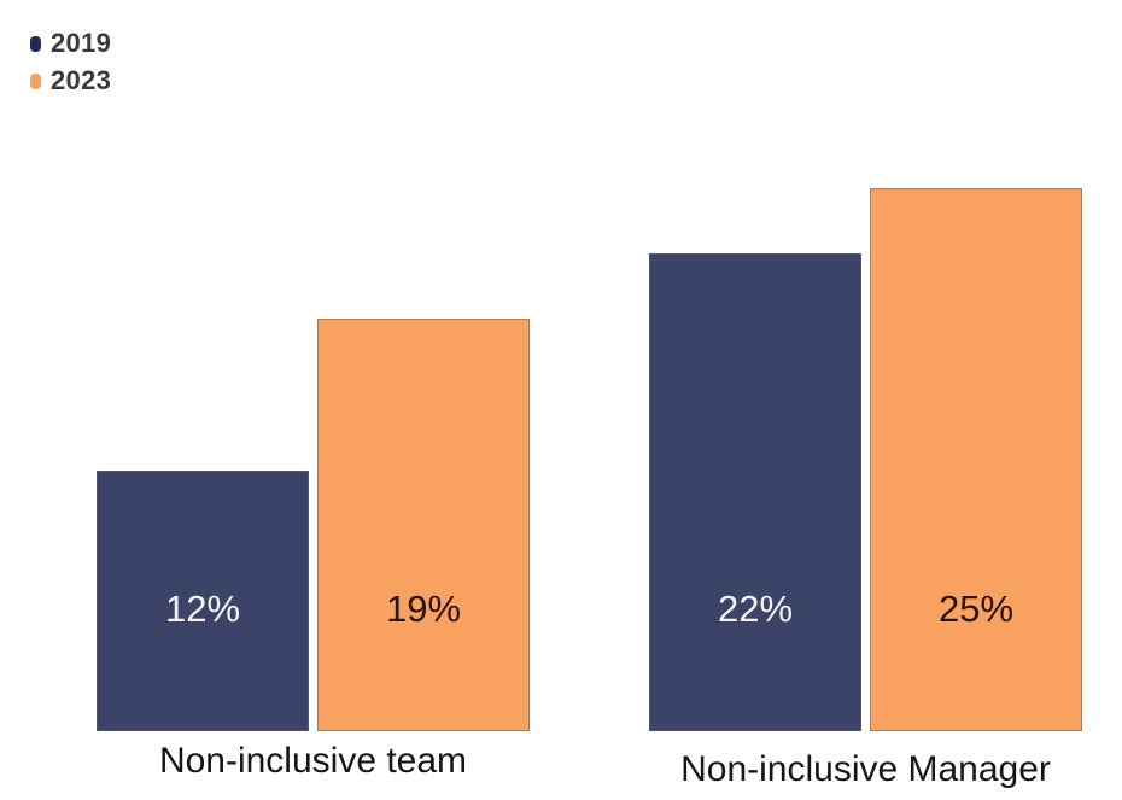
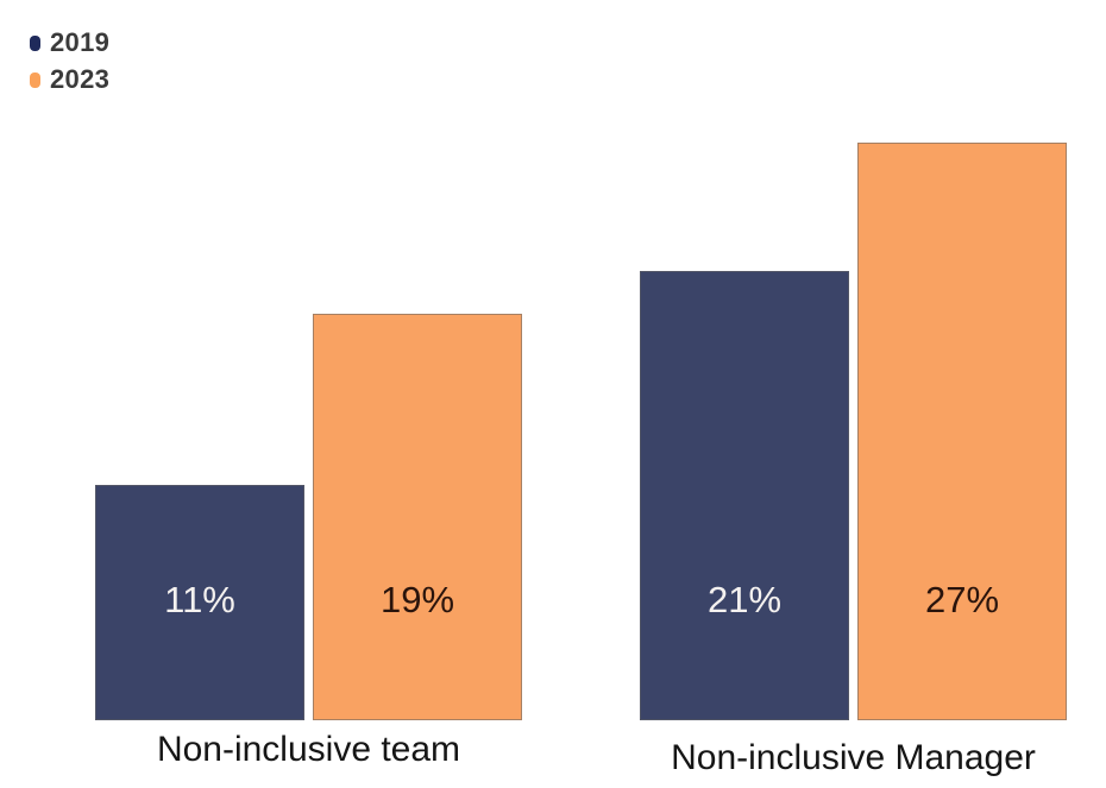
2019/Non-inclusive team: 12% -> 11%
2019/Non-inclusive Manager: 22% -> 21%
2023/Non-inclusive Manager: 25% -> 27%
